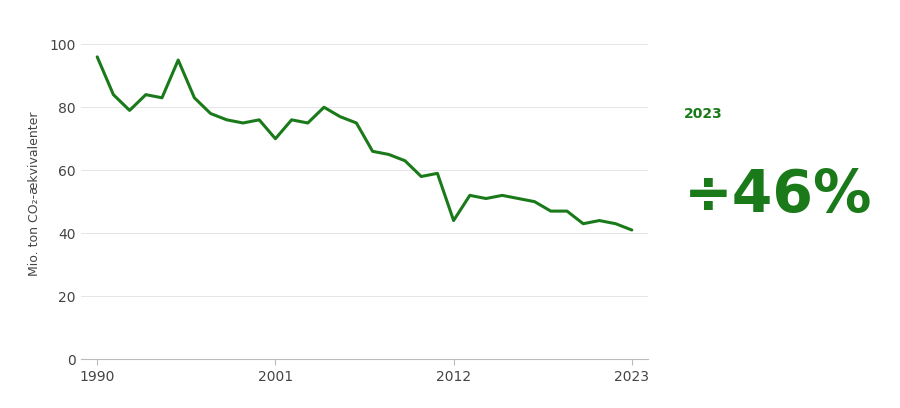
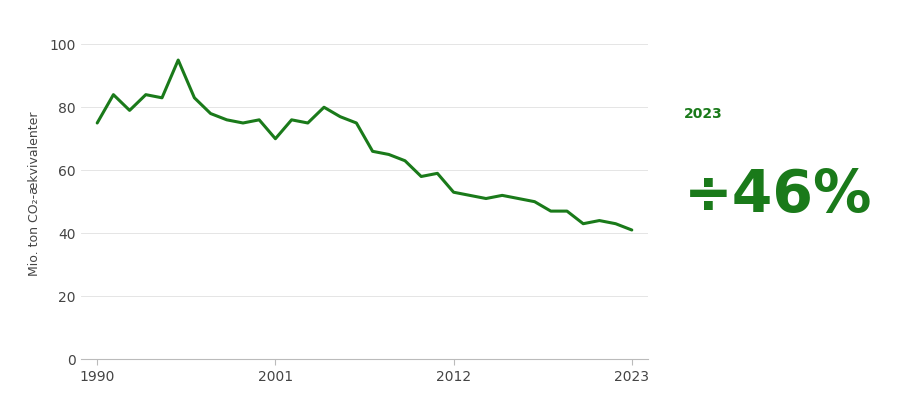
1990: 96 -> 75
2012: 44 -> 53
